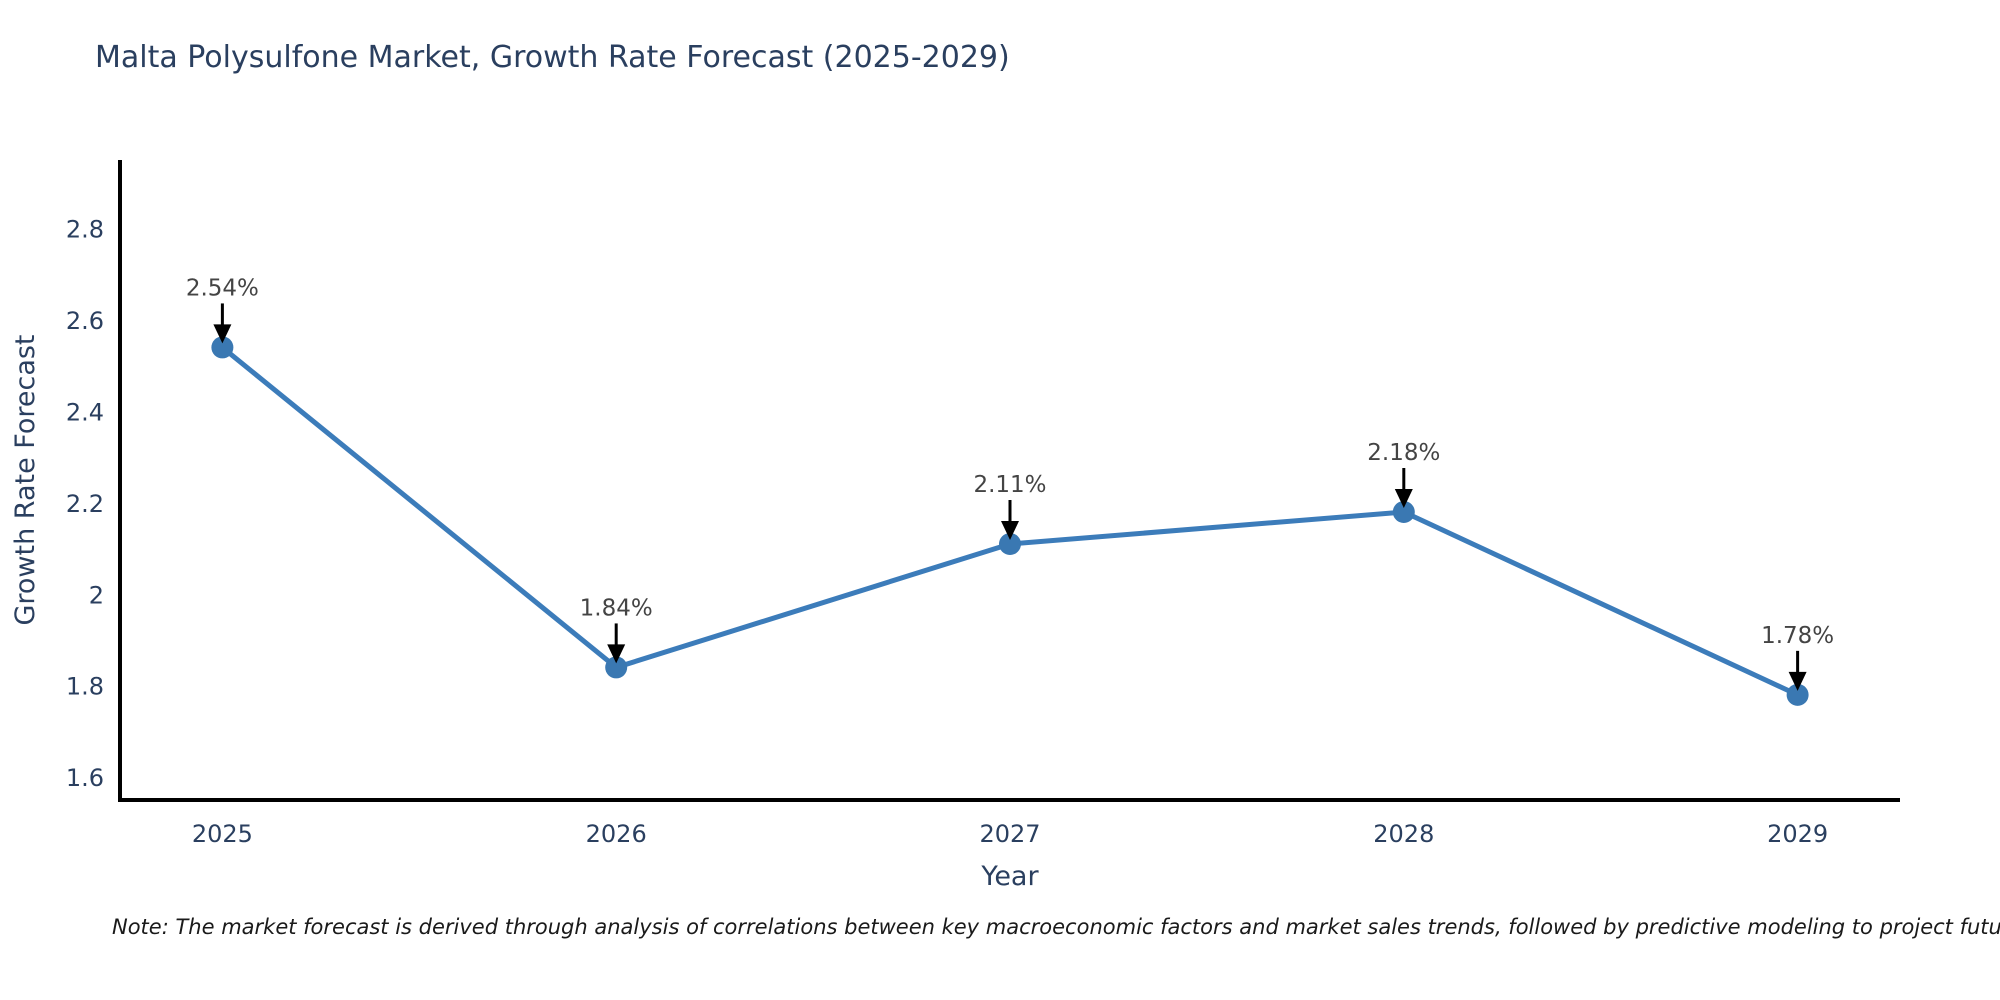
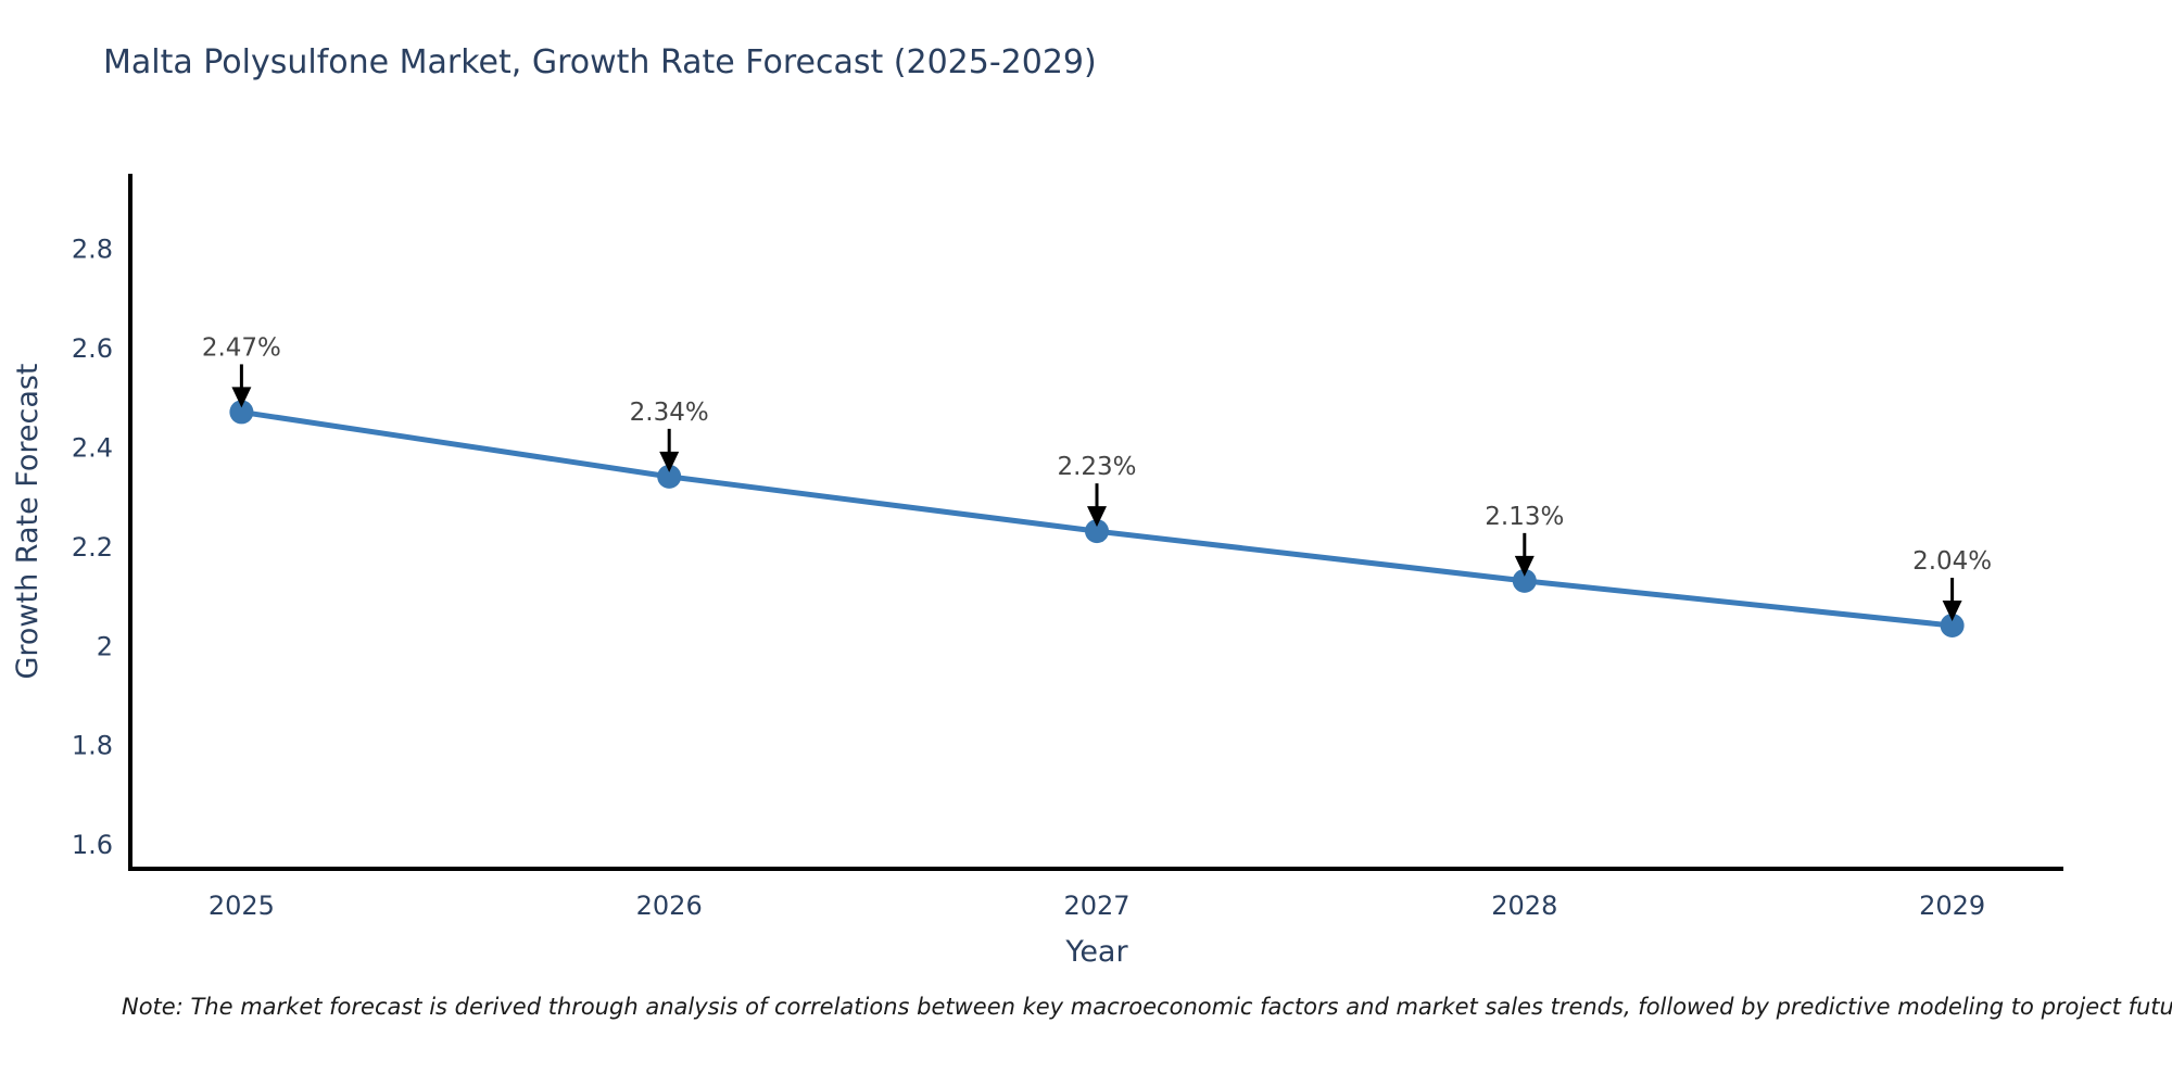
2025: 2.54% -> 2.47%
2026: 1.84% -> 2.34%
2027: 2.11% -> 2.23%
2028: 2.18% -> 2.13%
2029: 1.78% -> 2.04%
